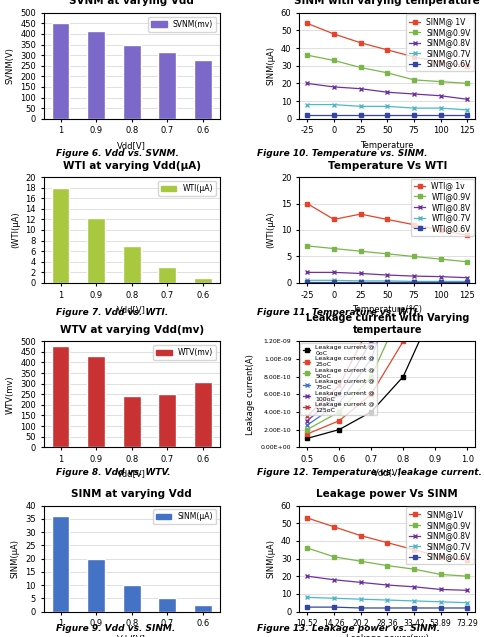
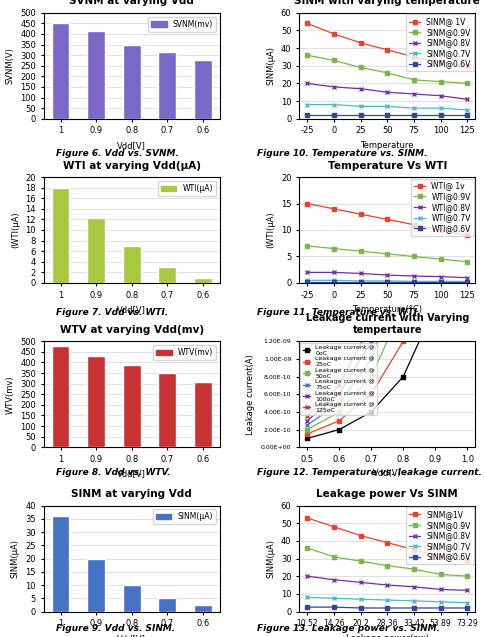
Temperature Vs WTI/WTI@ 1v/0: 12 -> 14
WTV at varying Vdd(mv)/0.8: 240 -> 390
WTV at varying Vdd(mv)/0.7: 250 -> 350
